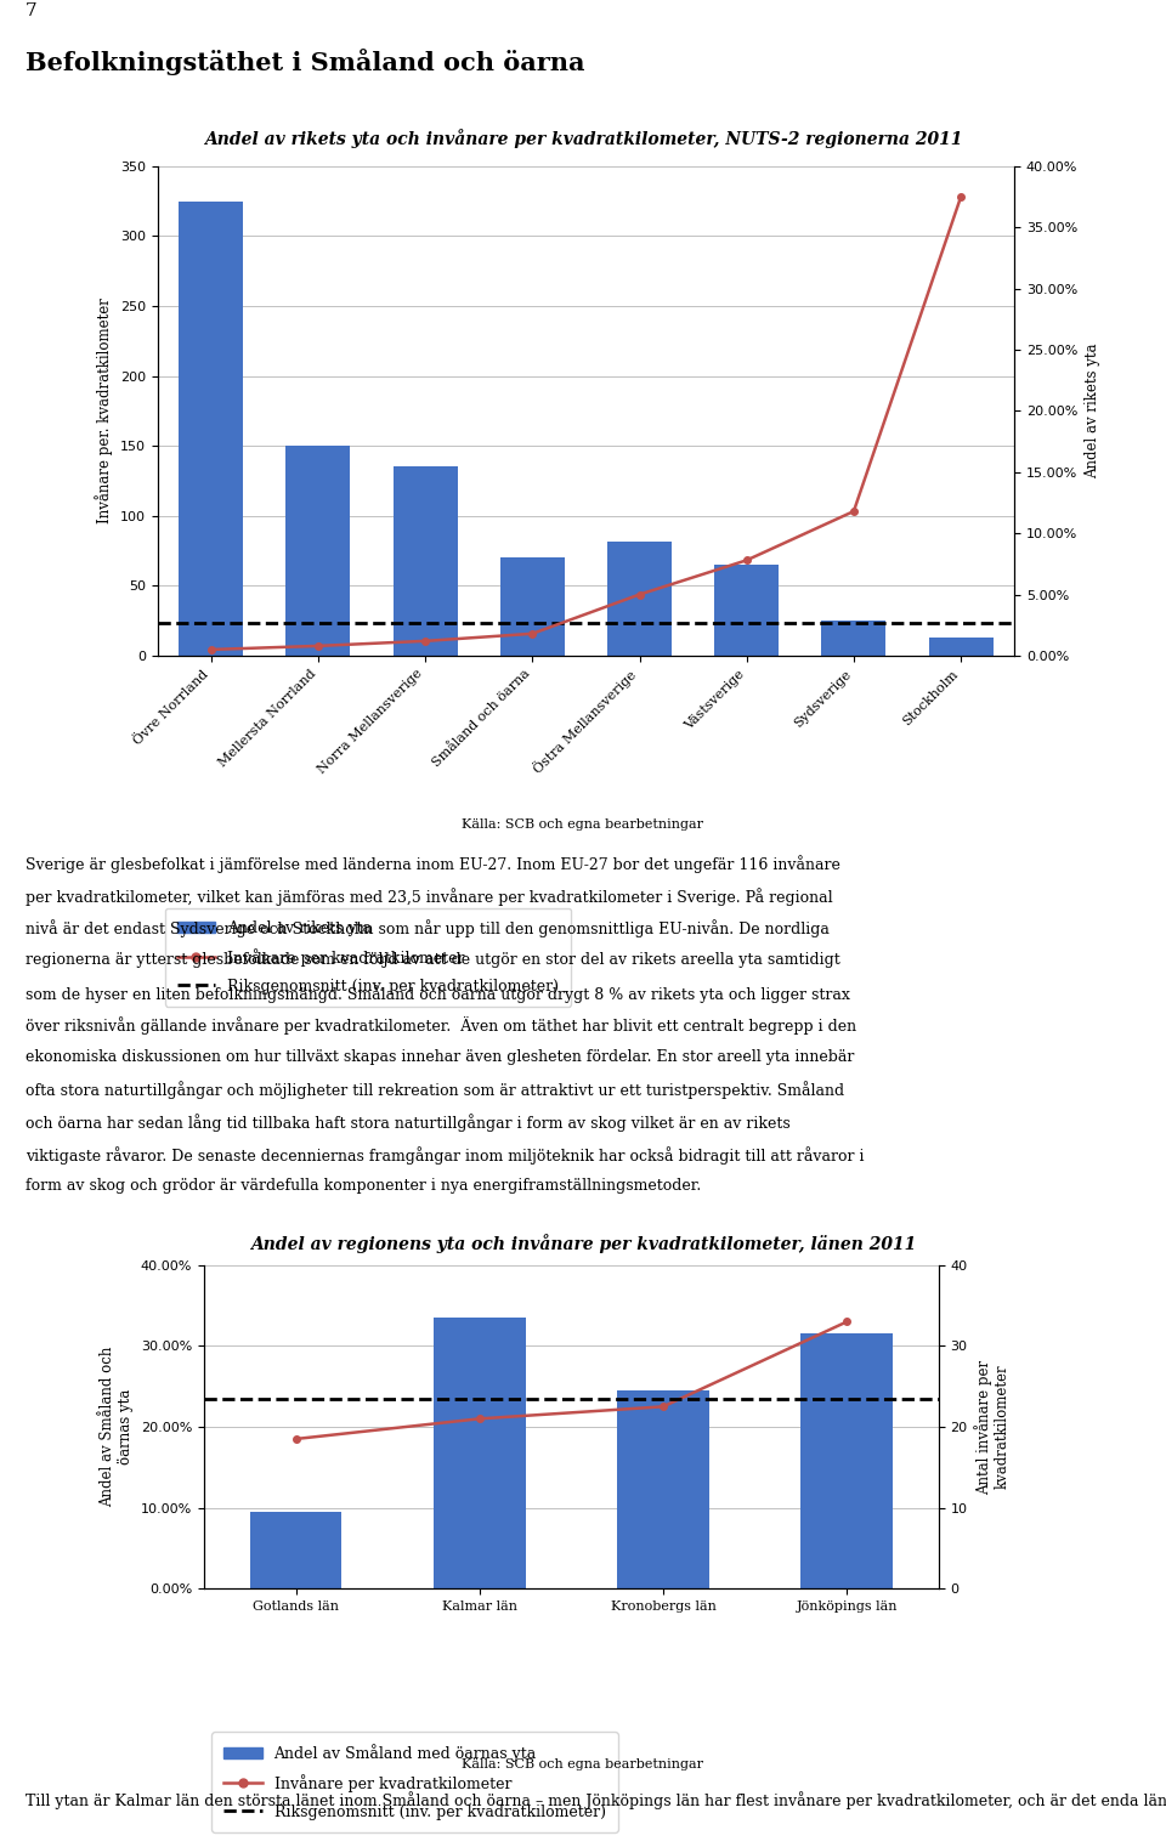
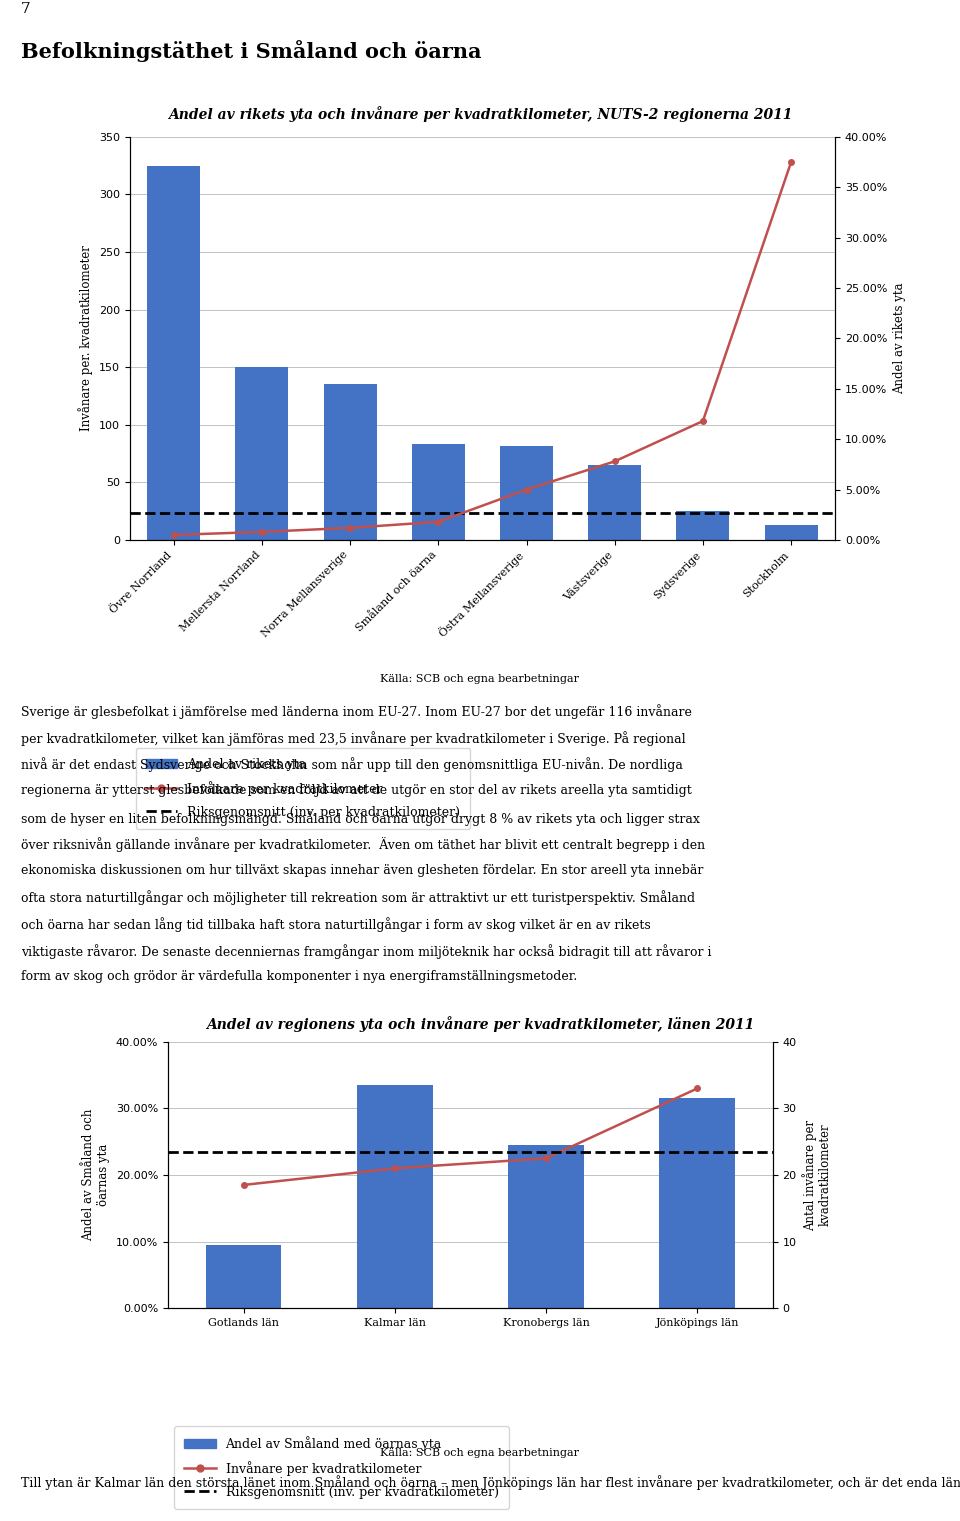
Andel av rikets yta/Småland och öarna: 70 -> 83
